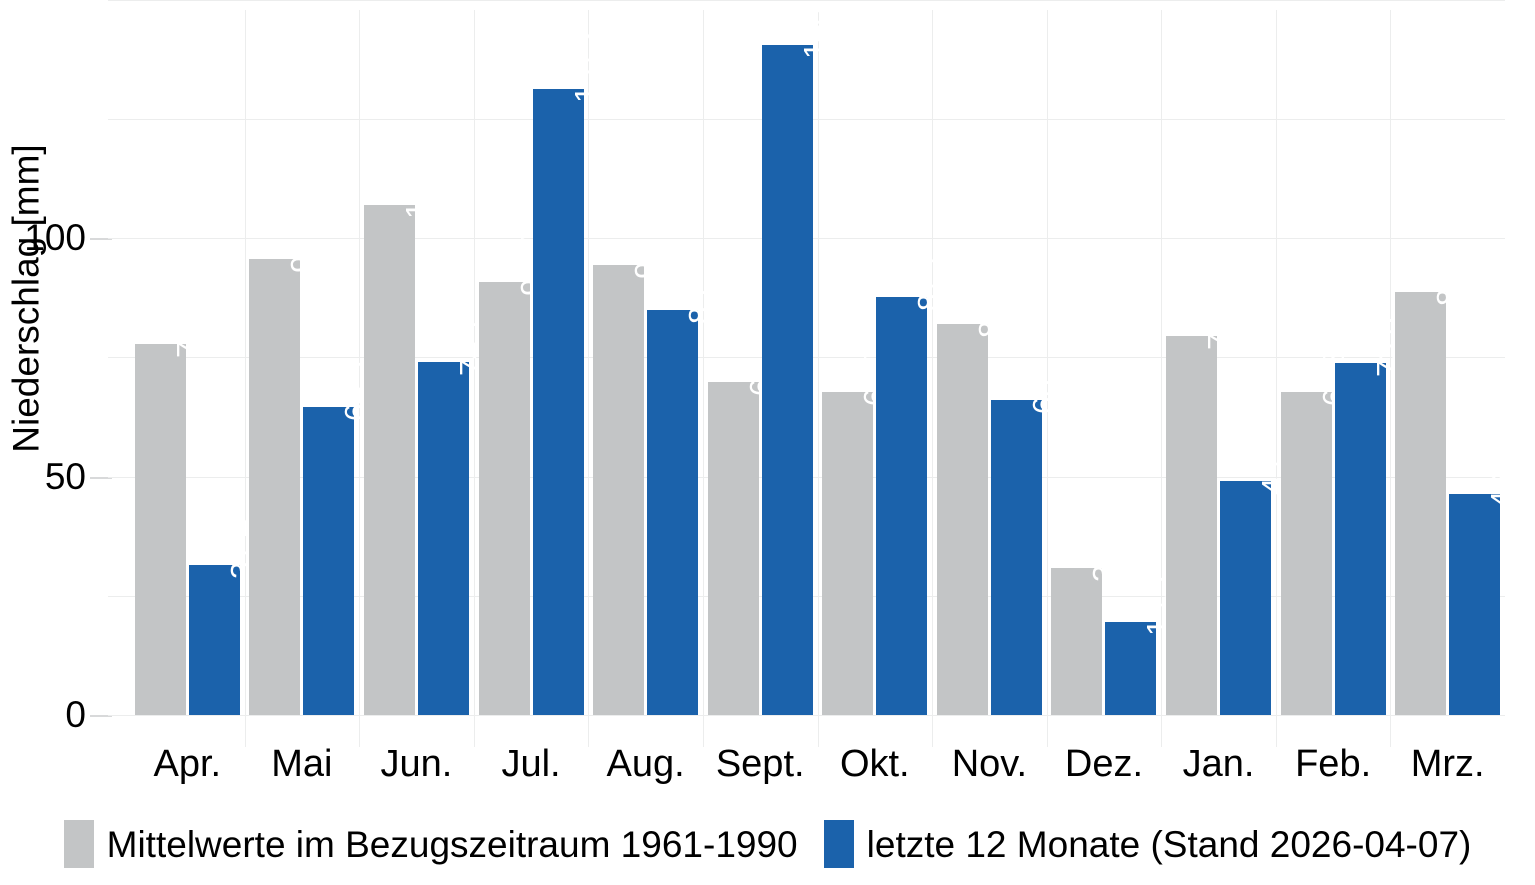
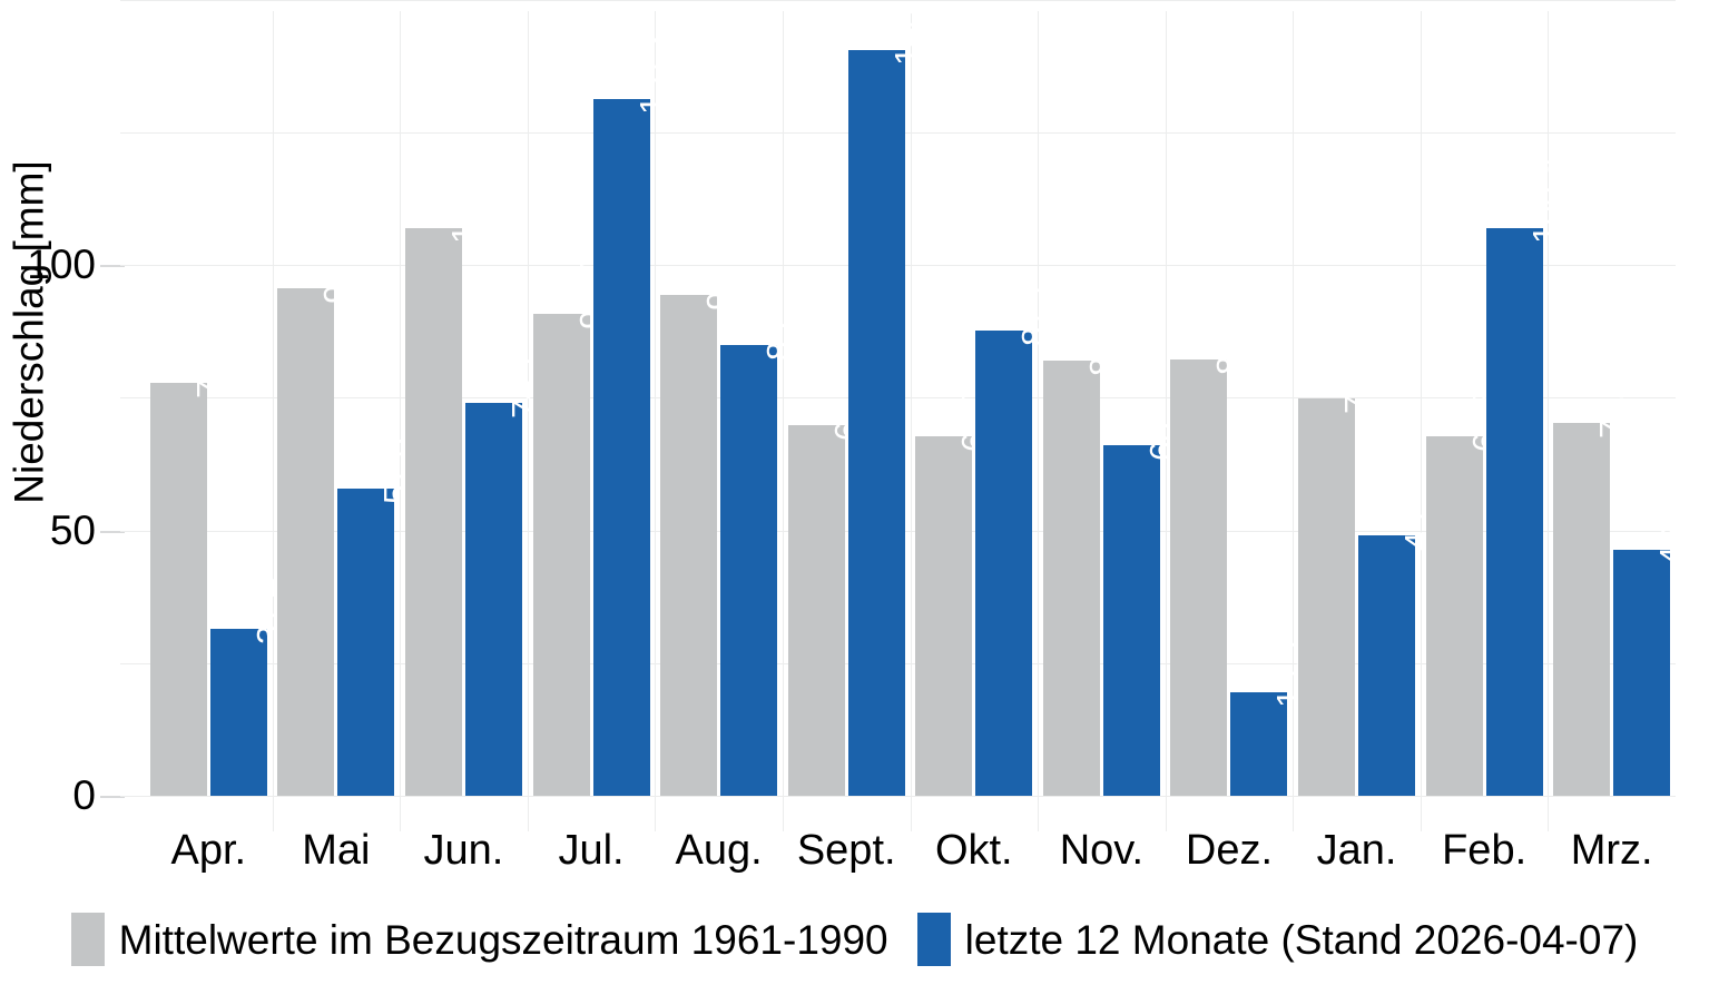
letzte 12 Monate (Stand 2026-04-07)/Mai: 64.5 -> 57.8
Mittelwerte im Bezugszeitraum 1961-1990/Dez.: 30.9 -> 82.2
Mittelwerte im Bezugszeitraum 1961-1990/Jan.: 79.5 -> 74.9
letzte 12 Monate (Stand 2026-04-07)/Feb.: 73.8 -> 106.9
Mittelwerte im Bezugszeitraum 1961-1990/Mrz.: 88.6 -> 70.2
